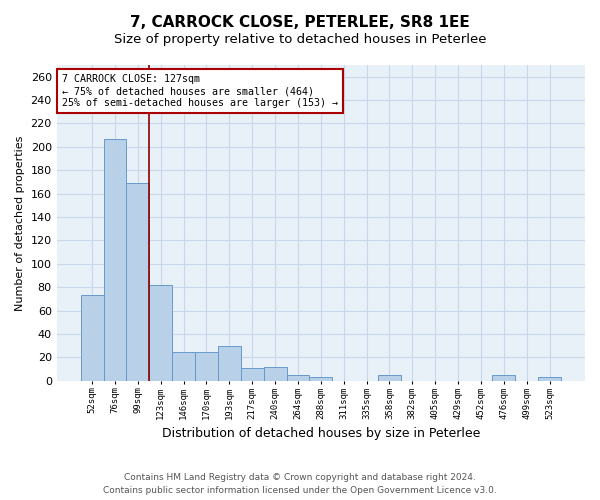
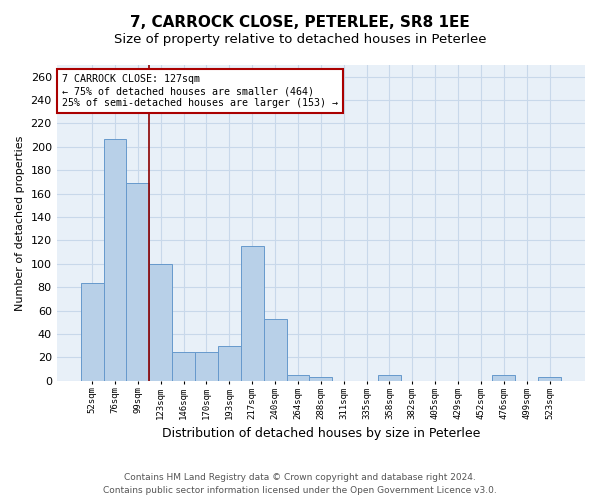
52sqm: 73 -> 84
123sqm: 82 -> 100
217sqm: 11 -> 115
240sqm: 12 -> 53
